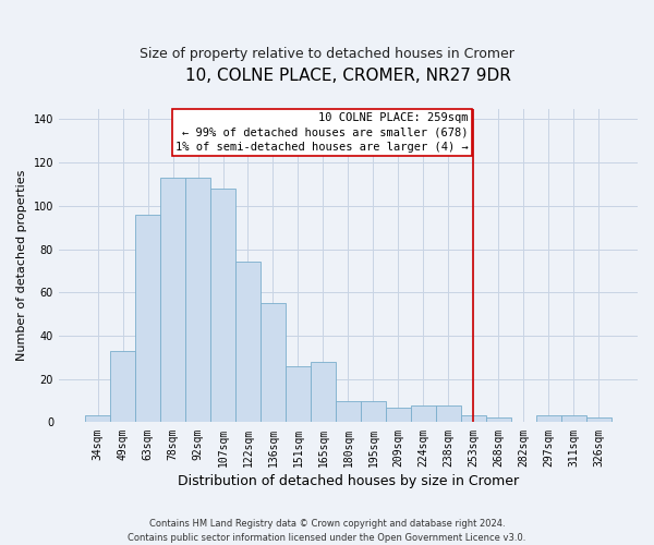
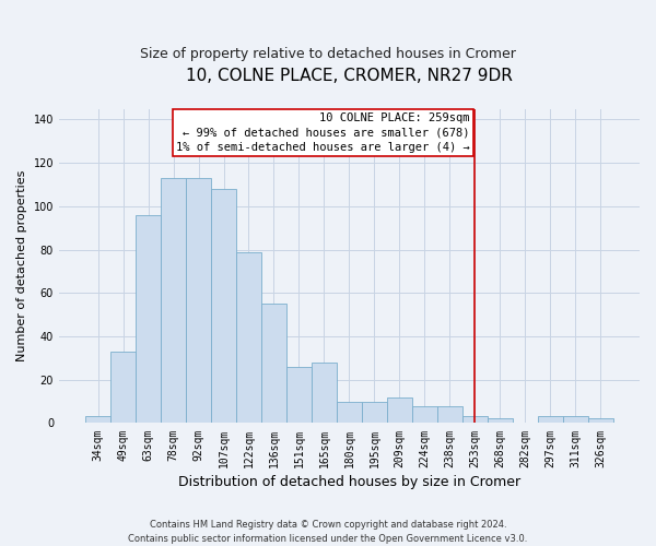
122sqm: 74 -> 79
209sqm: 7 -> 12
